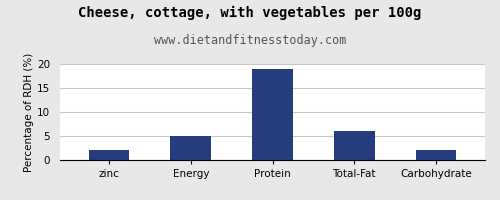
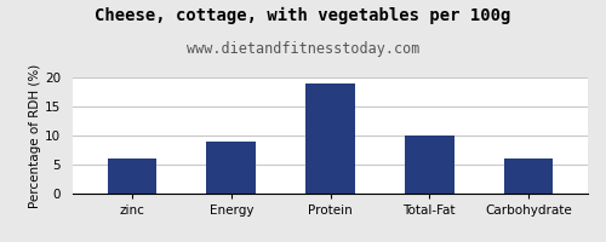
zinc: 2 -> 6
Energy: 5 -> 9
Total-Fat: 6 -> 10
Carbohydrate: 2 -> 6
